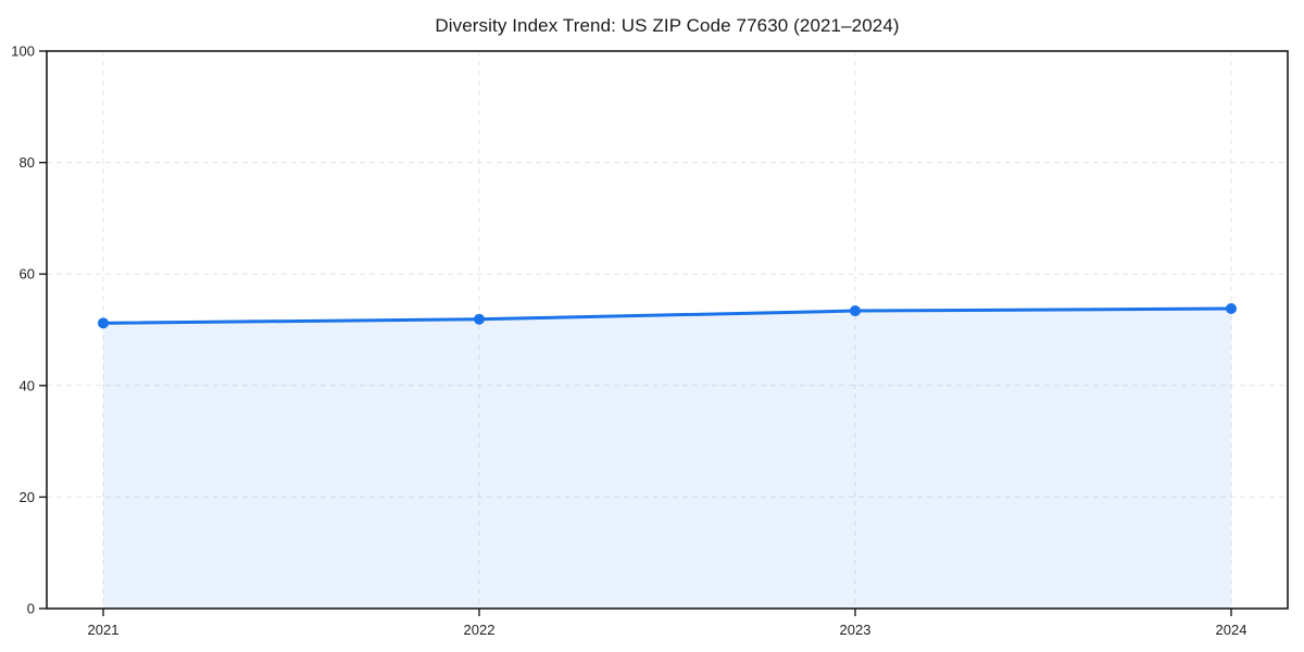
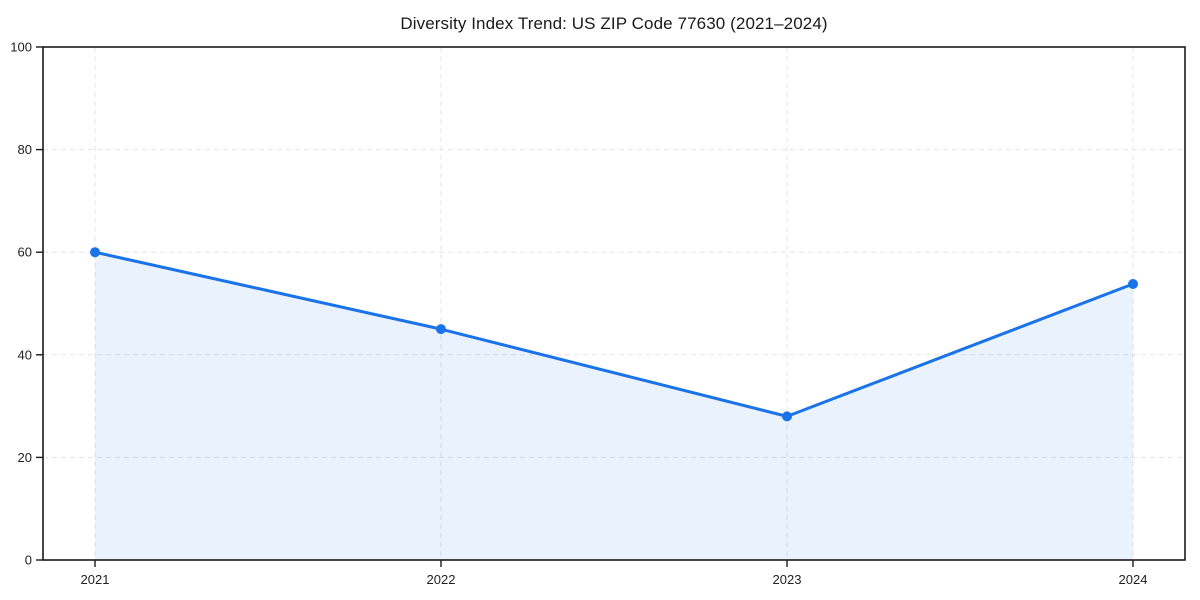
2021: 51 -> 60
2022: 52 -> 45
2023: 53 -> 28
